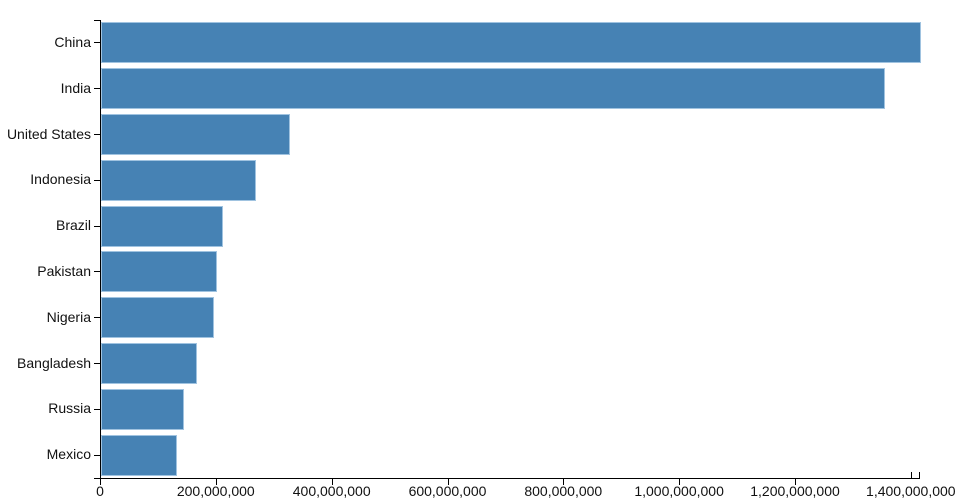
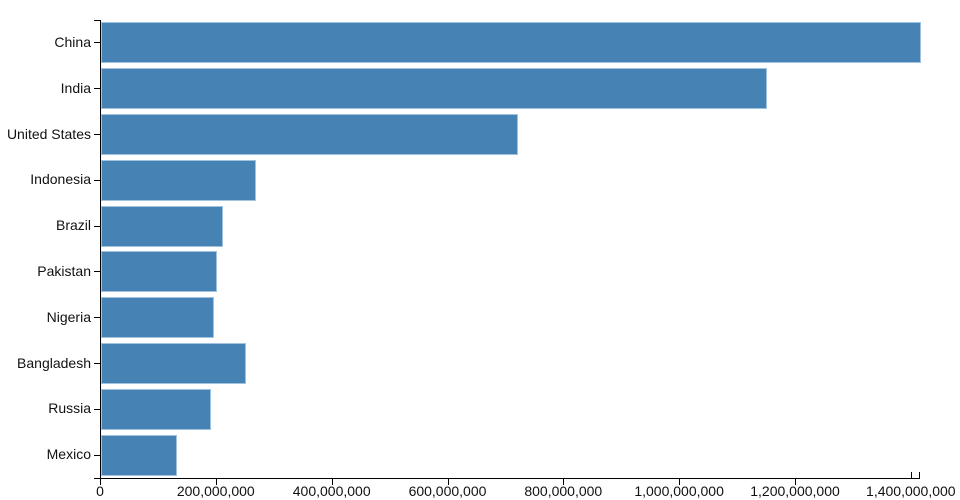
India: 1350000000 -> 1150000000
United States: 330000000 -> 720000000
Bangladesh: 170000000 -> 250000000
Russia: 140000000 -> 190000000
